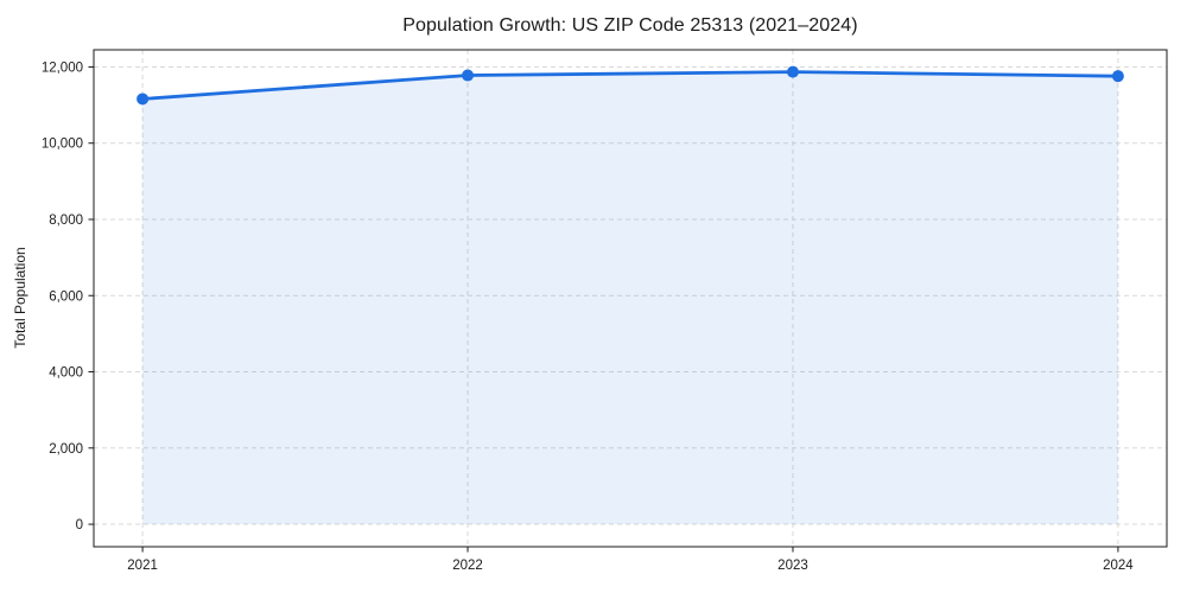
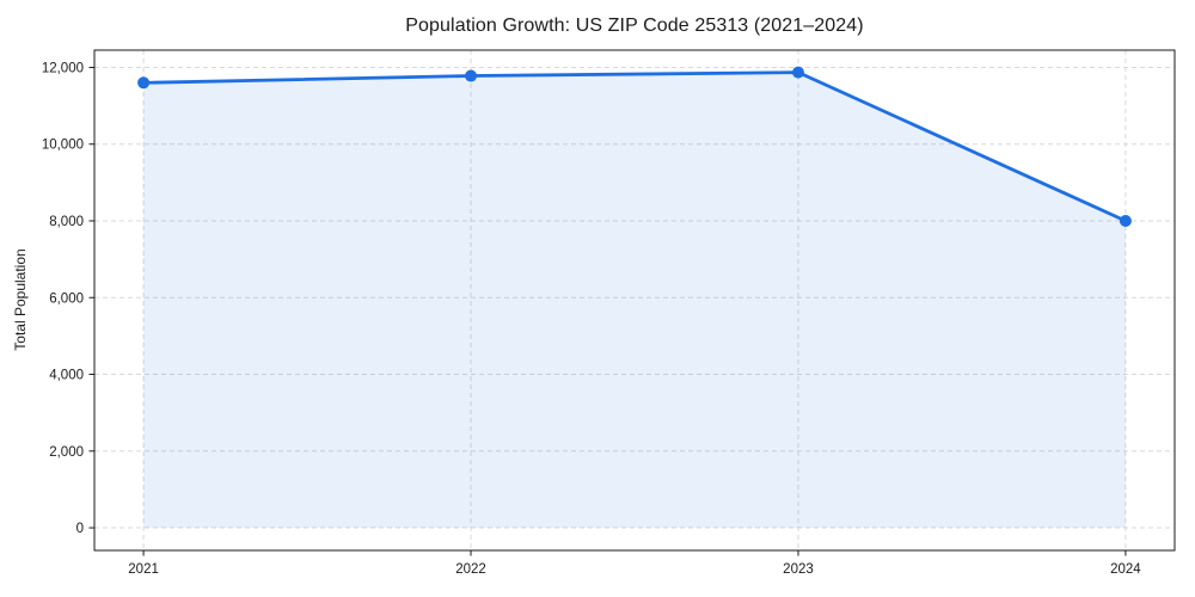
2021: 11200 -> 11600
2024: 11800 -> 8000
